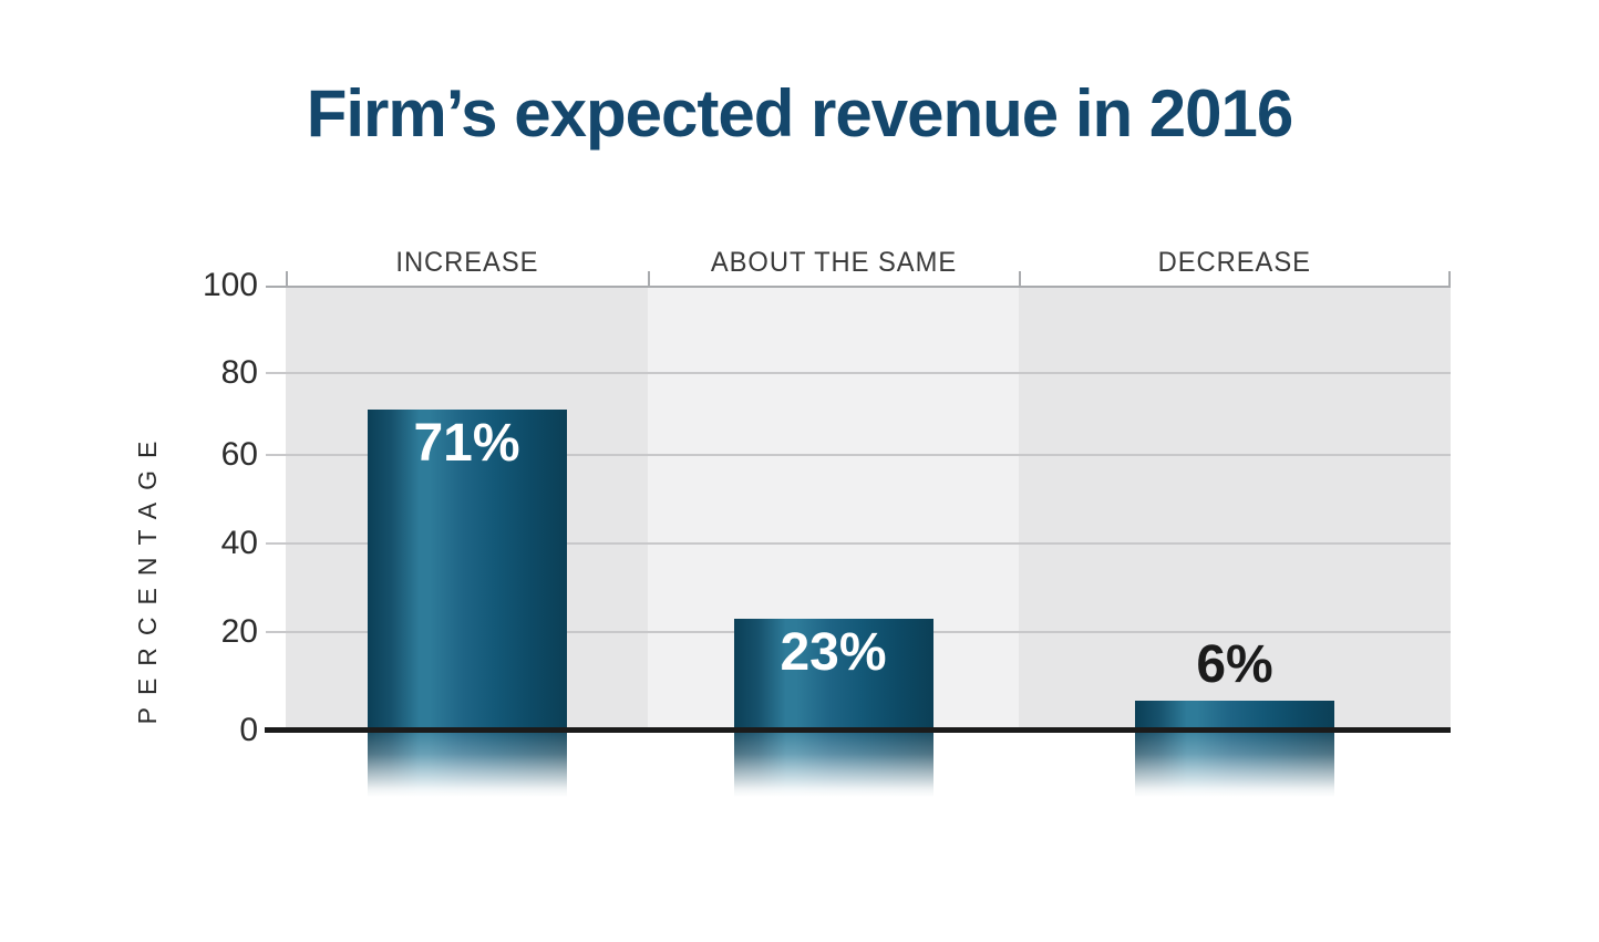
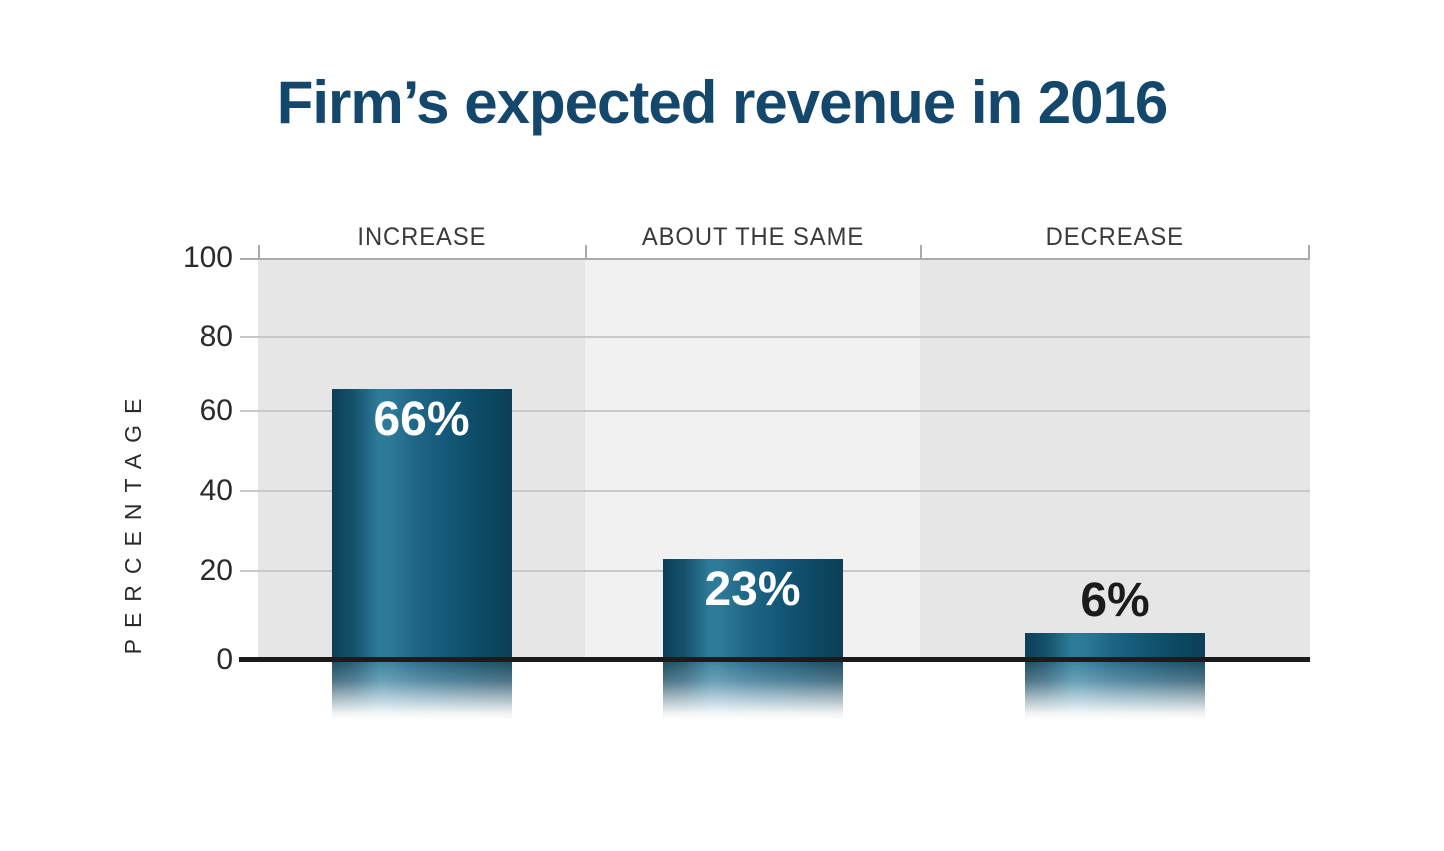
INCREASE: 71% -> 66%
